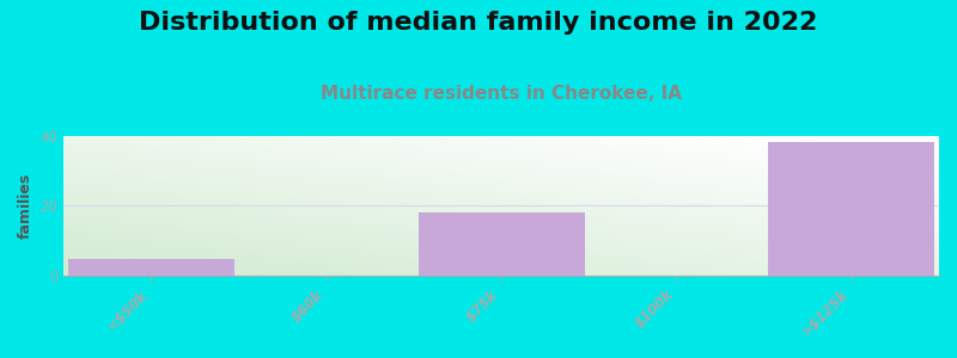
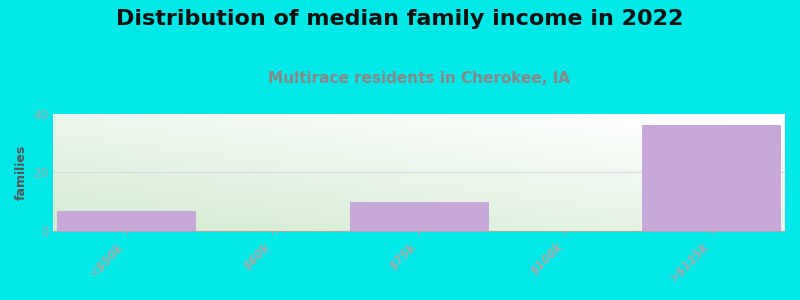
<$50k: 5 -> 7
$75k: 18 -> 10
>$125k: 38 -> 36
